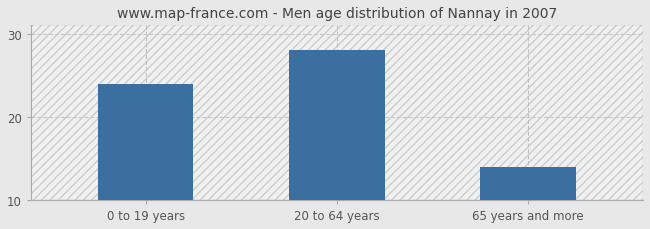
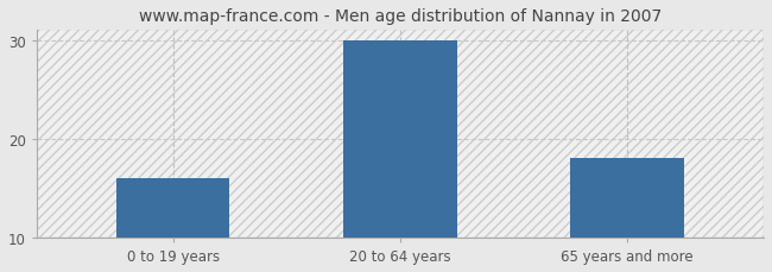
0 to 19 years: 24 -> 16
20 to 64 years: 28 -> 30
65 years and more: 14 -> 18
